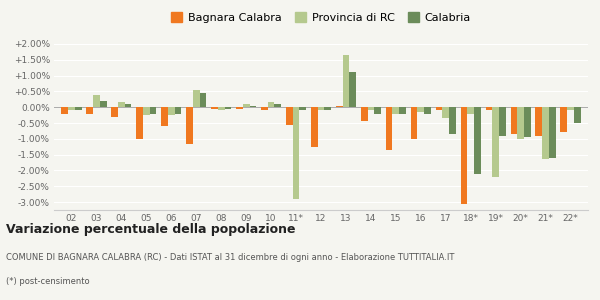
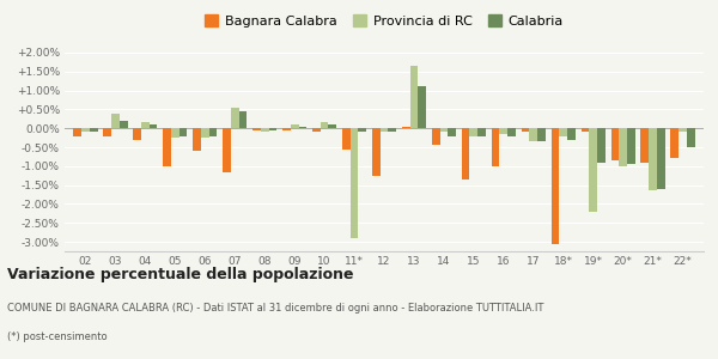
Calabria/17: -0.85% -> -0.35%
Calabria/18*: -2.10% -> -0.30%
